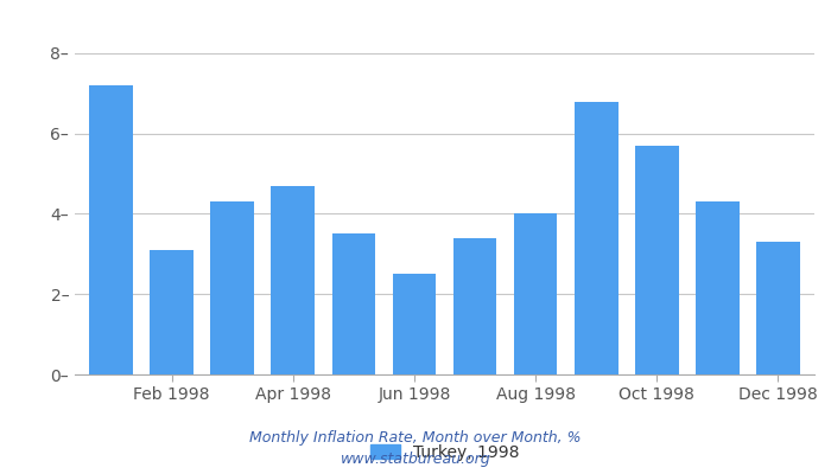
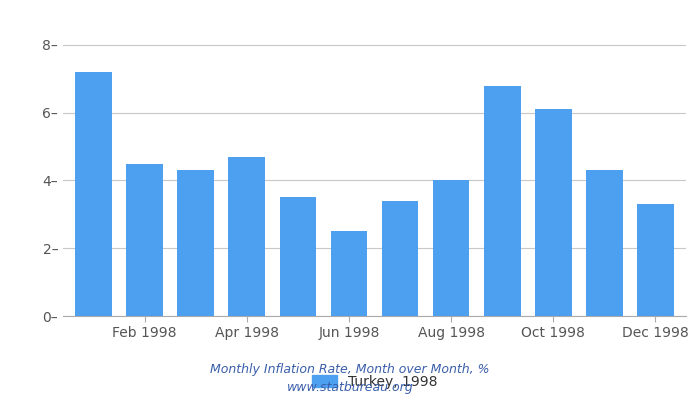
Feb 1998: 3.1– -> 4.5–
Oct 1998: 5.7– -> 6.1–
